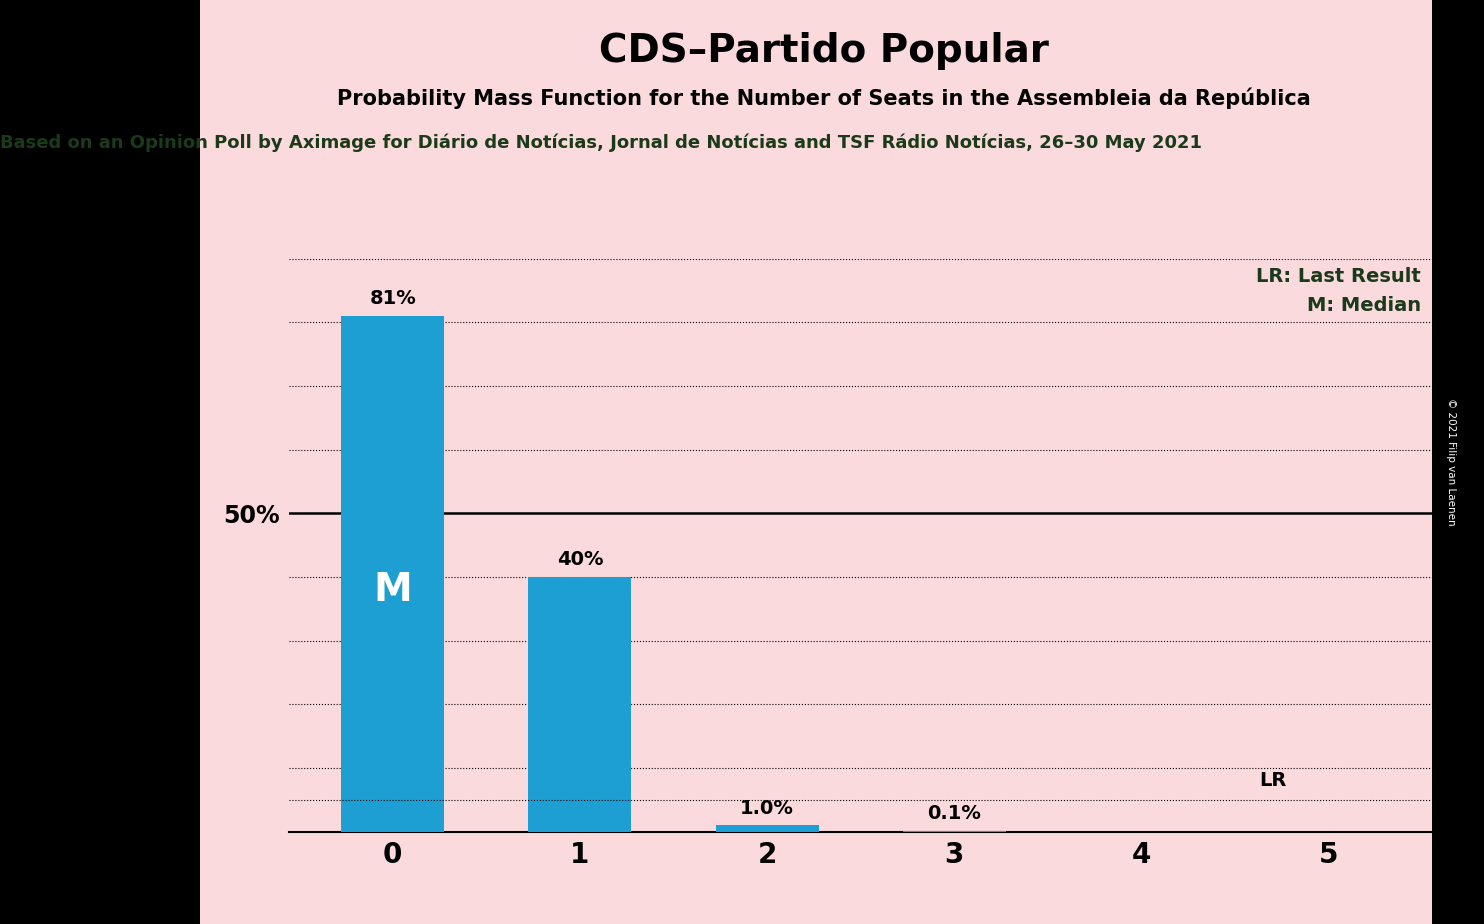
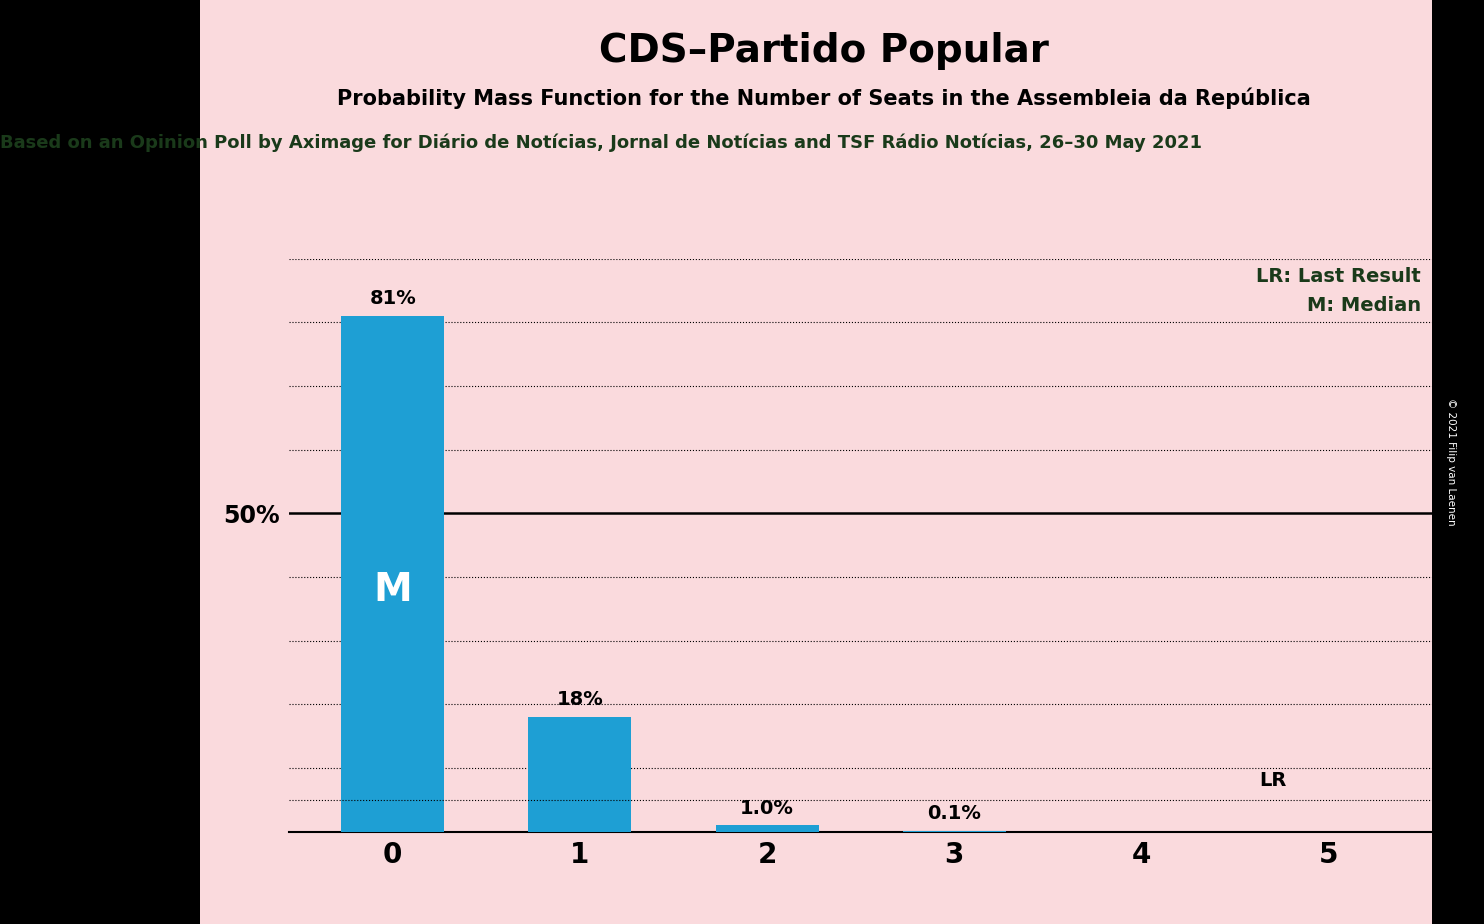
1: 40% -> 18%
